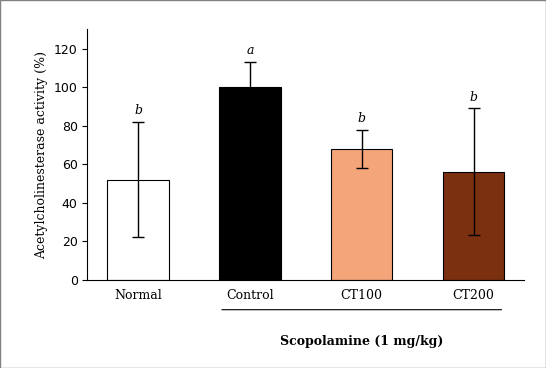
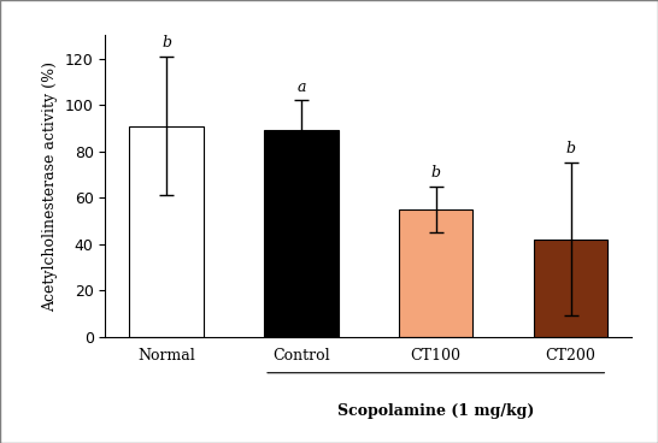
Normal: 52 -> 91
Control: 100 -> 89
CT100: 68 -> 55
CT200: 56 -> 42
